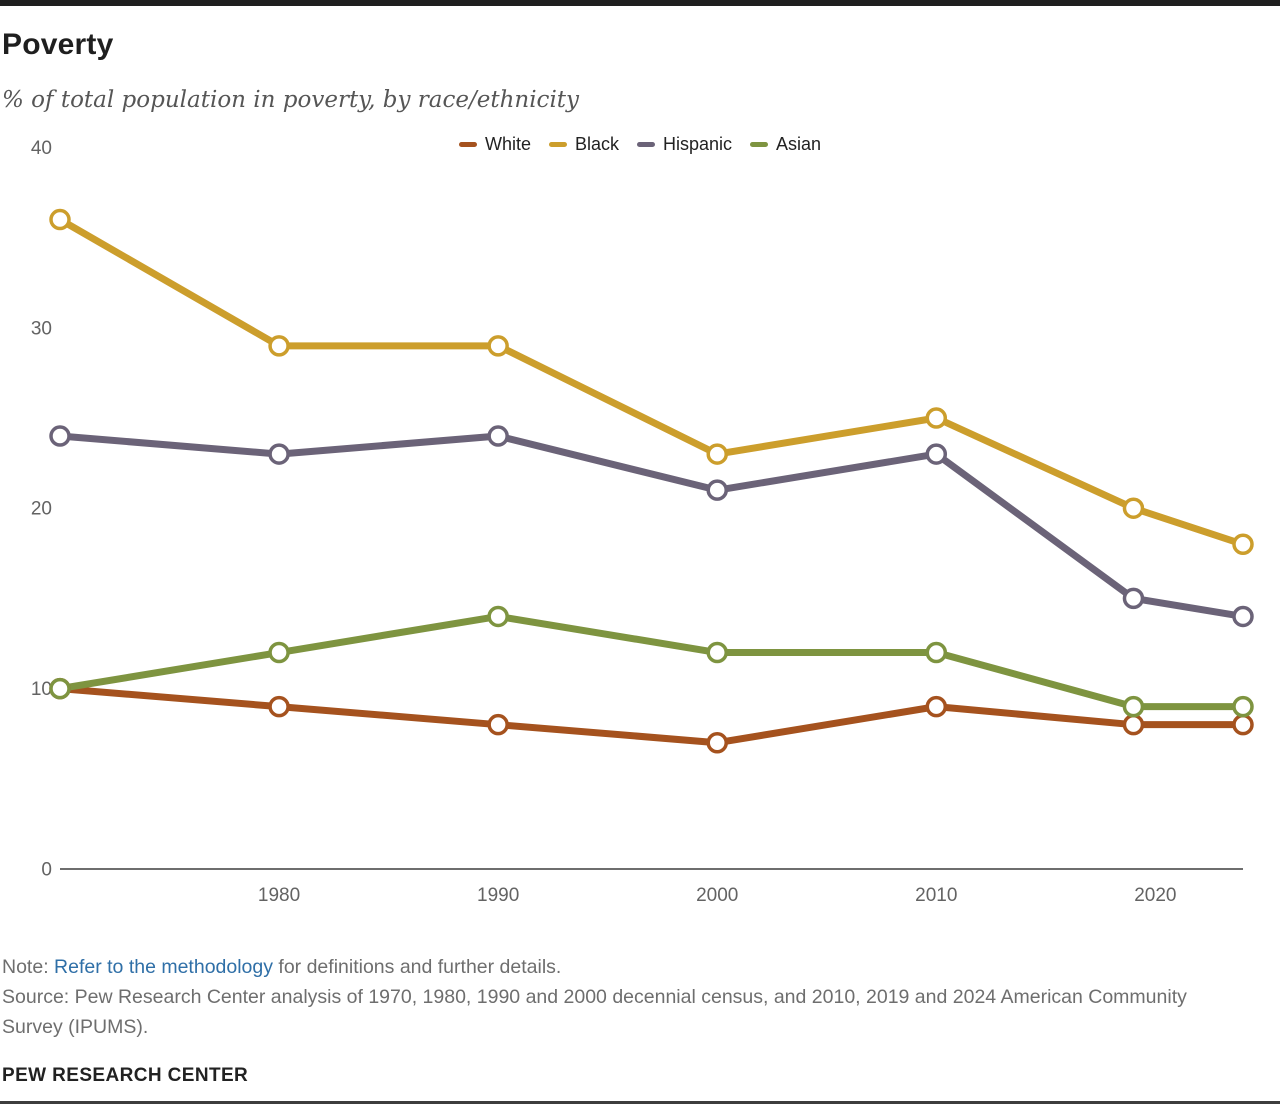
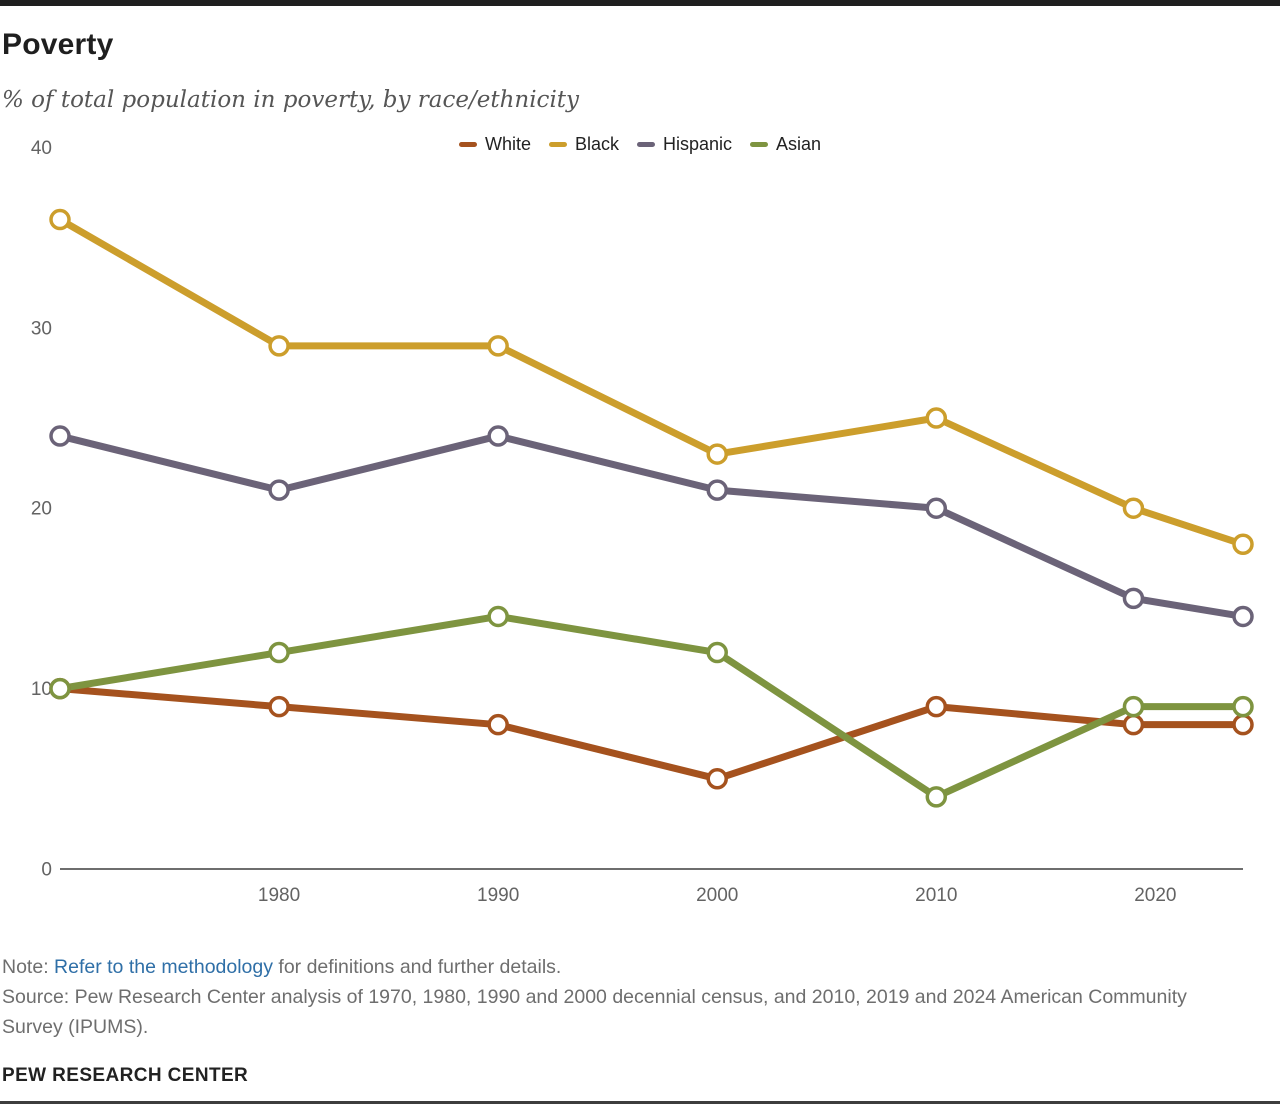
Hispanic/1980: 23 -> 21
White/2000: 7 -> 5
Hispanic/2010: 23 -> 20
Asian/2010: 12 -> 4
